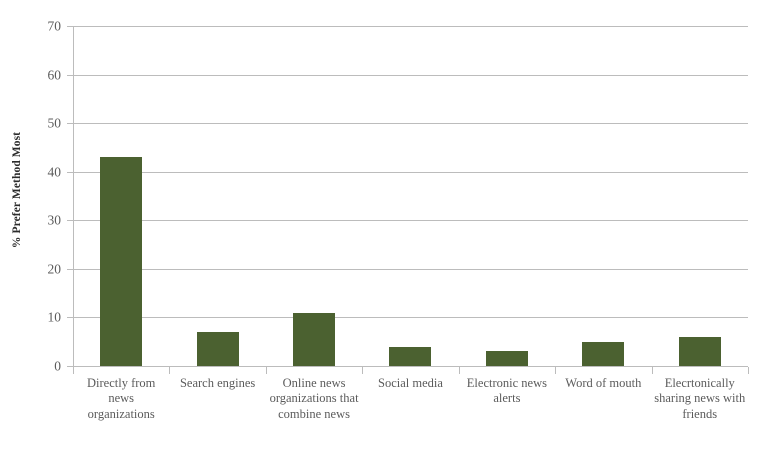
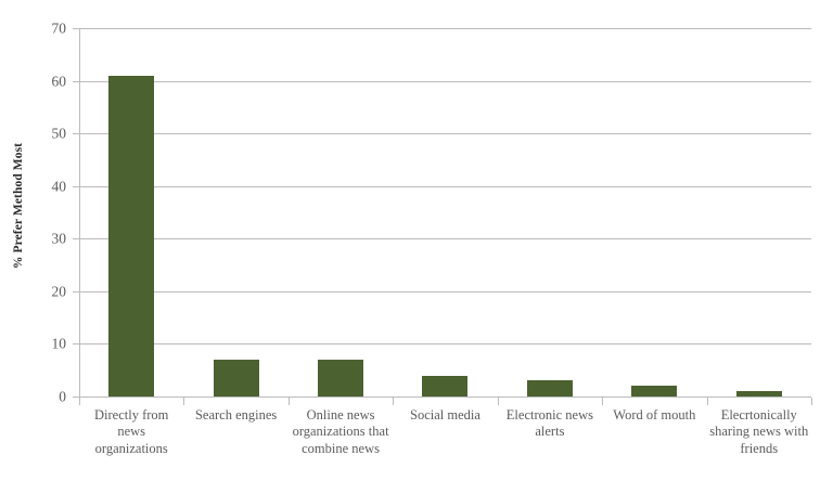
Directly from news organizations: 43 -> 61
Online news organizations that combine news: 11 -> 7
Word of mouth: 5 -> 2
Elecrtonically sharing news with friends: 6 -> 1
